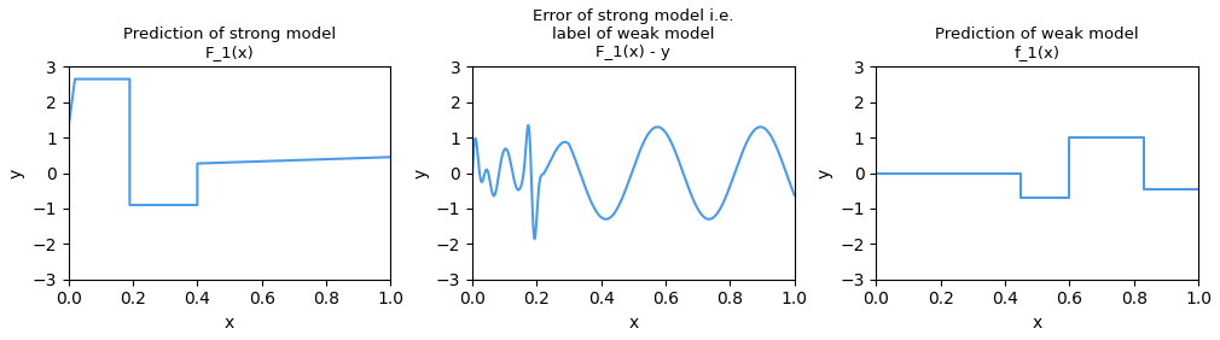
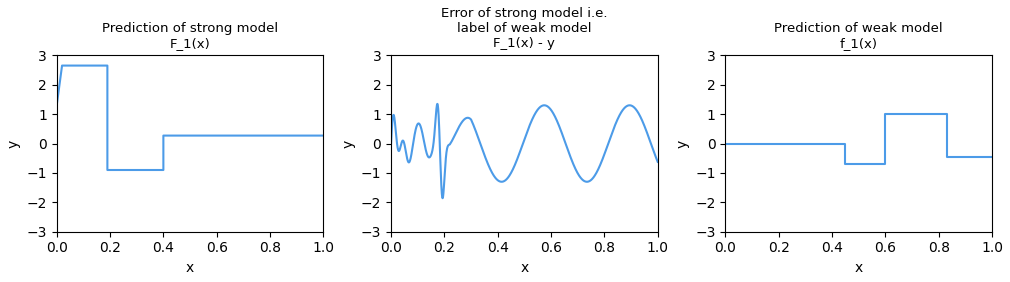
Prediction of strong model F_1(x)/1.0: 0.45 -> 0.27
